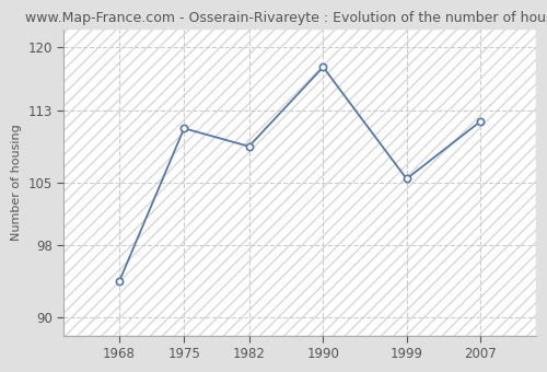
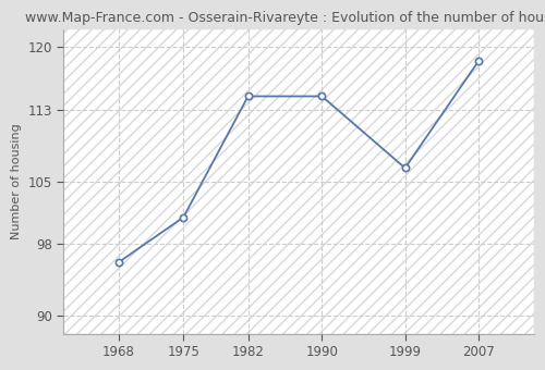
1968: 94.0 -> 96.0
1975: 111.0 -> 101.0
1982: 109.0 -> 114.5
1990: 117.8 -> 114.5
1999: 105.4 -> 106.5
2007: 111.8 -> 118.5
